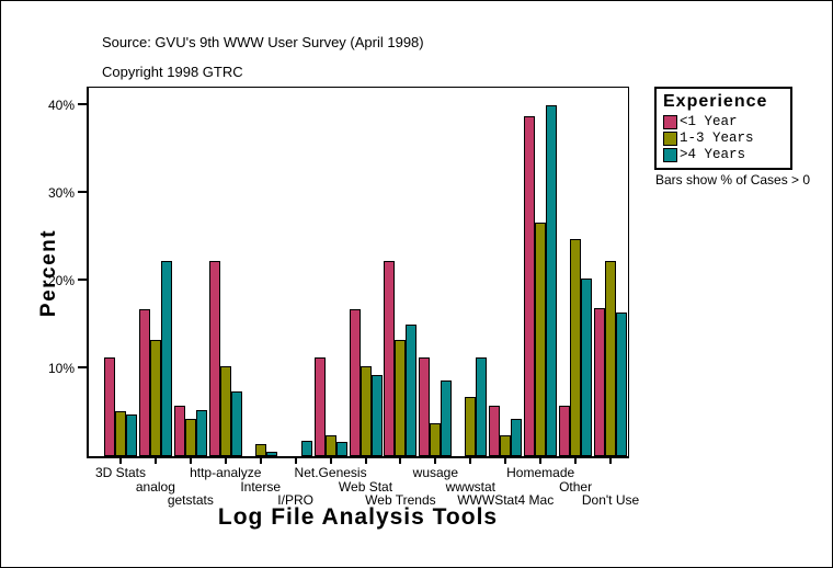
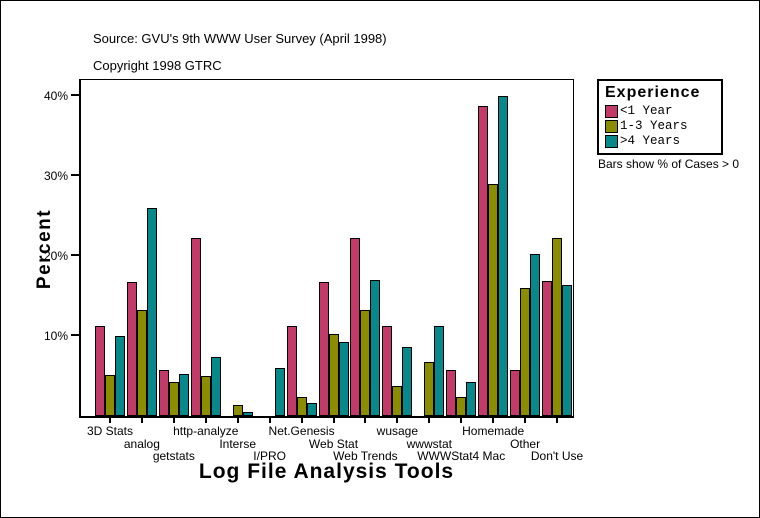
>4 Years/3D Stats: 5% -> 10%
>4 Years/analog: 22% -> 26%
1-3 Years/http-analyze: 10% -> 5%
>4 Years/I/PRO: 2% -> 6%
>4 Years/Web Trends: 15% -> 17%
1-3 Years/Homemade: 27% -> 29%
1-3 Years/Other: 25% -> 16%
